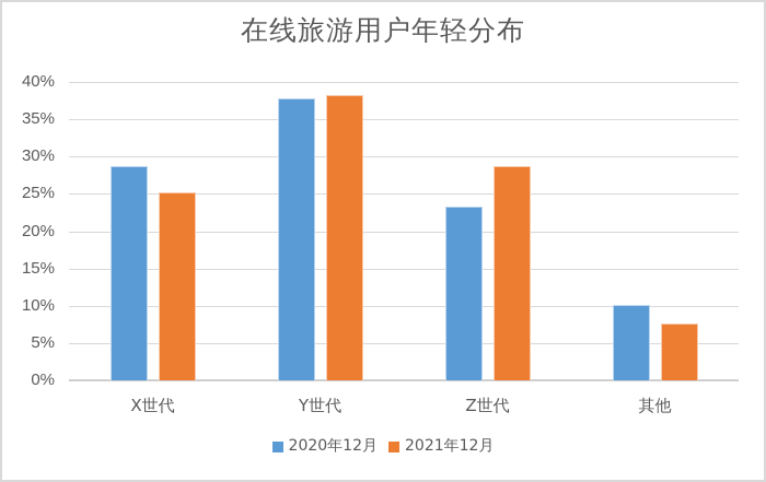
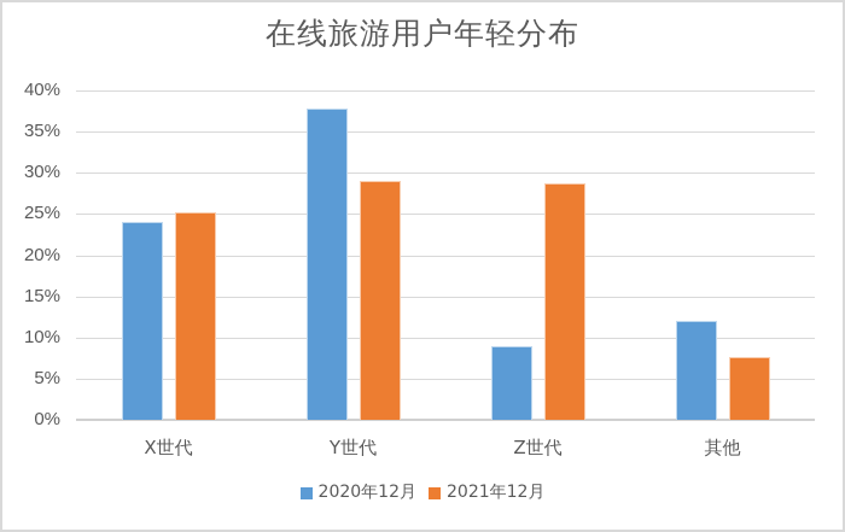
2020年12月/X世代: 29% -> 24%
2021年12月/Y世代: 38% -> 29%
2020年12月/Z世代: 23% -> 9%
2020年12月/其他: 10% -> 12%
